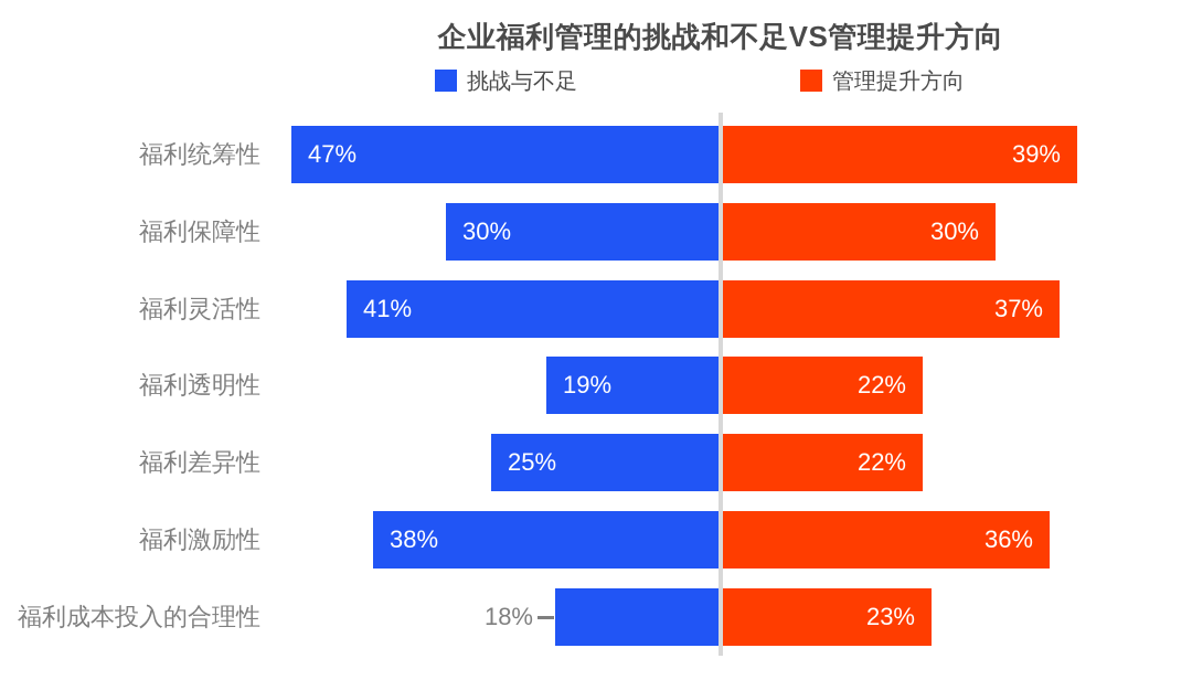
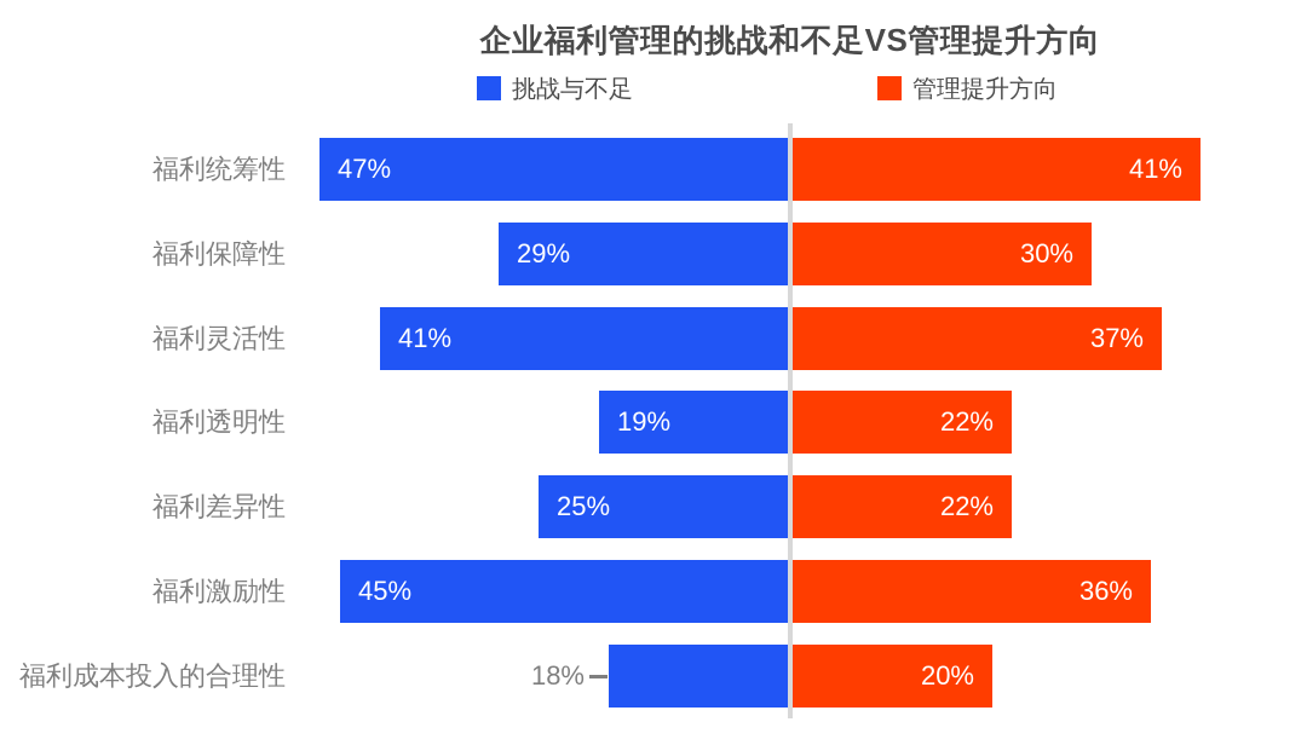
管理提升方向/福利统筹性: 39% -> 41%
挑战与不足/福利保障性: 30% -> 29%
挑战与不足/福利激励性: 38% -> 45%
管理提升方向/福利成本投入的合理性: 23% -> 20%
